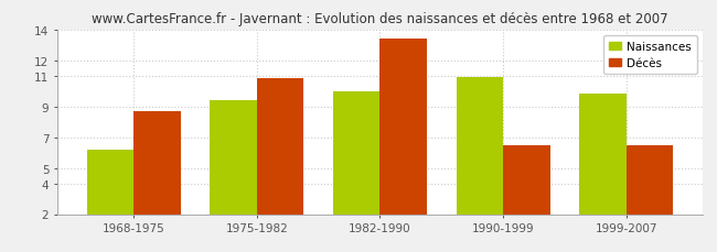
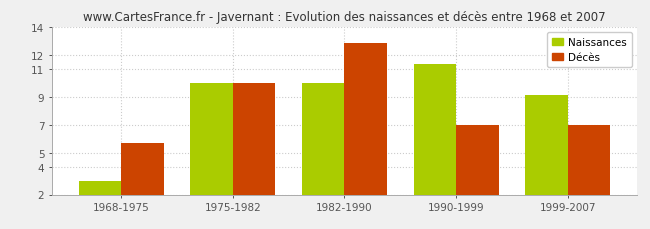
Naissances/1968-1975: 6.2 -> 3.0
Décès/1968-1975: 8.7 -> 5.7
Naissances/1975-1982: 9.4 -> 10.0
Décès/1975-1982: 10.8 -> 10.0
Décès/1982-1990: 13.4 -> 12.8
Naissances/1990-1999: 10.9 -> 11.3
Décès/1990-1999: 6.5 -> 7.0
Naissances/1999-2007: 9.8 -> 9.1
Décès/1999-2007: 6.5 -> 7.0
